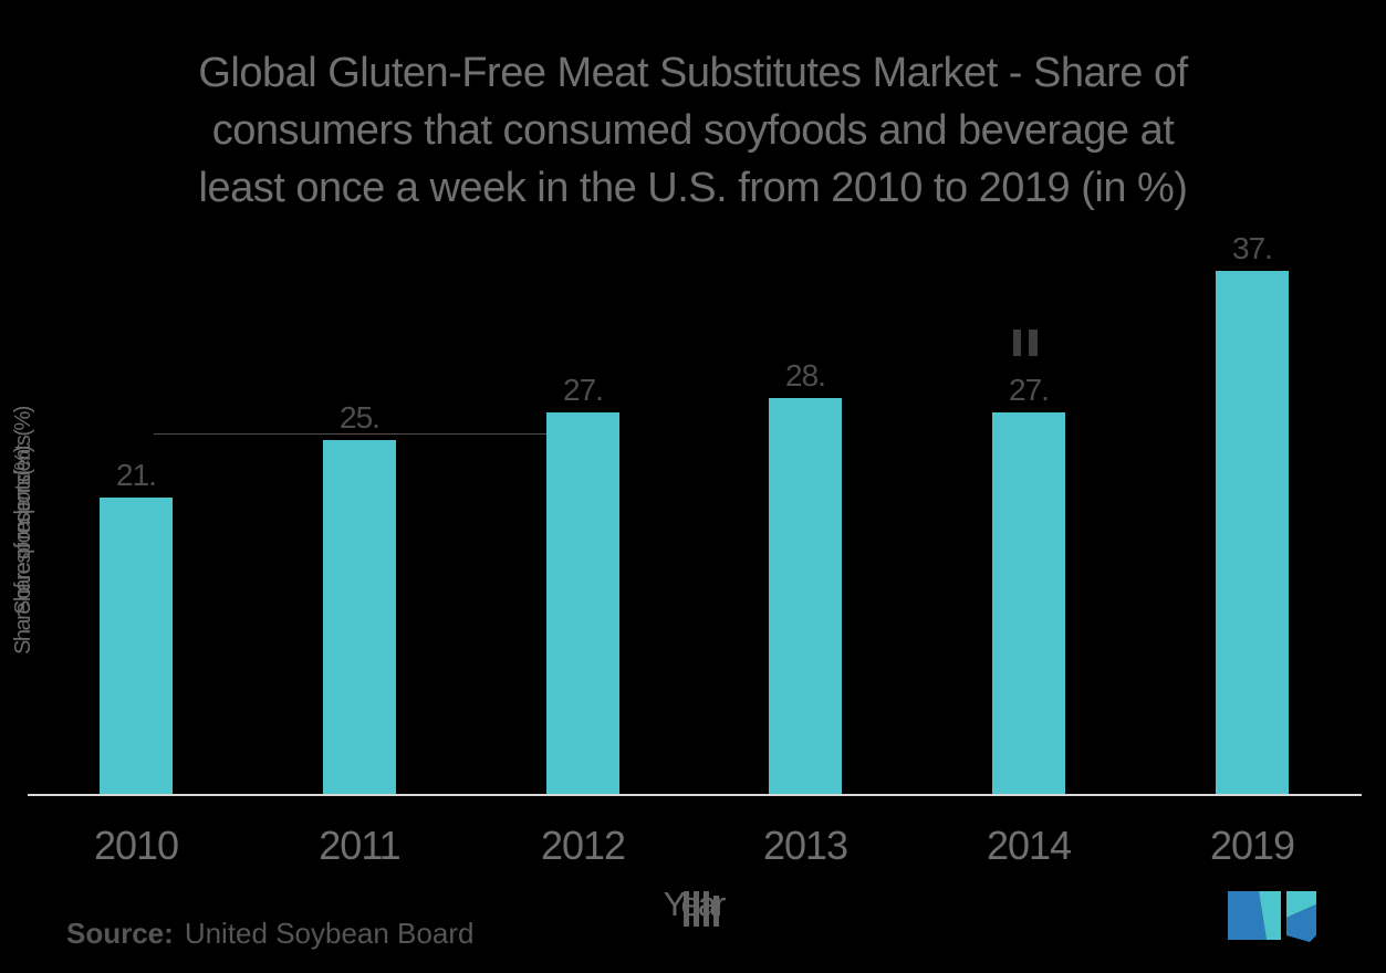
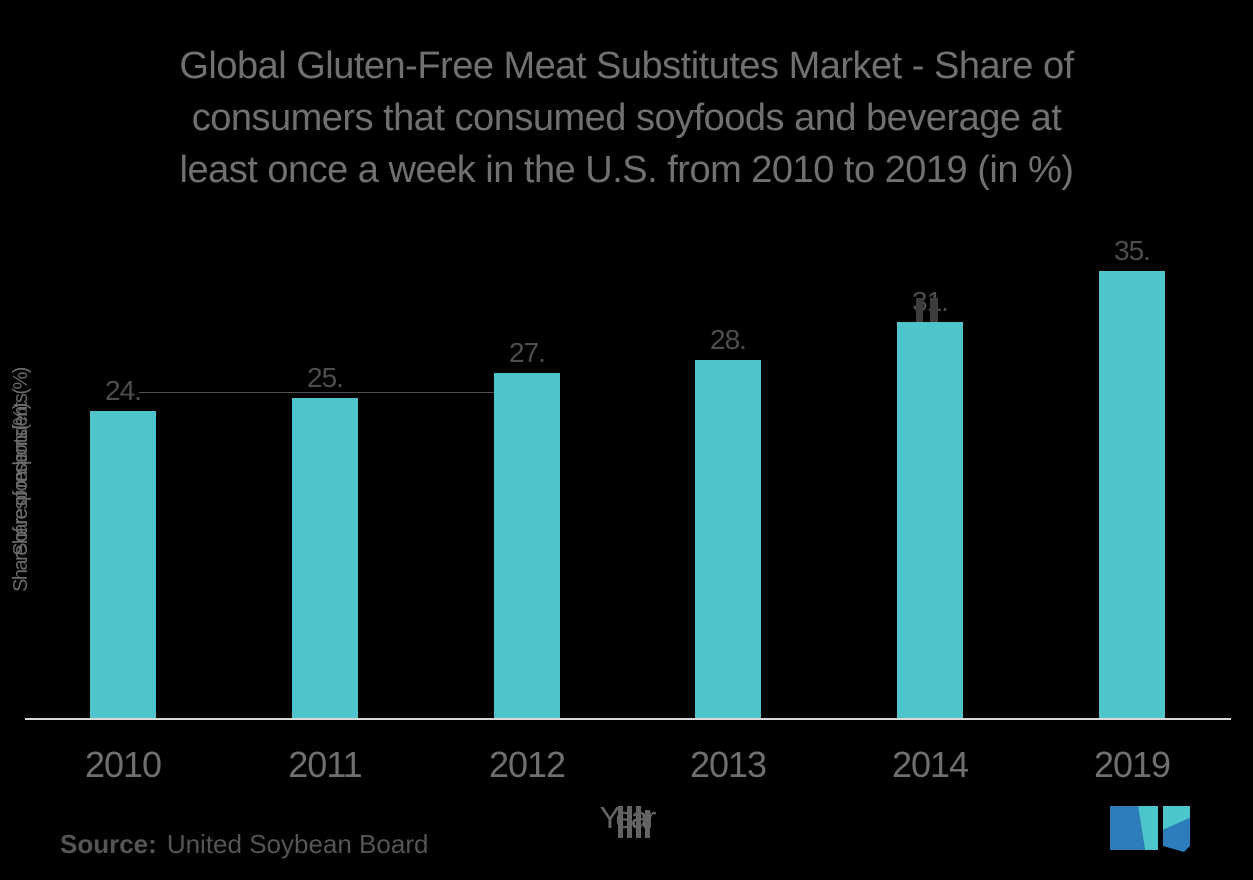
2010: 21 -> 24
2014: 27 -> 31
2019: 37 -> 35
